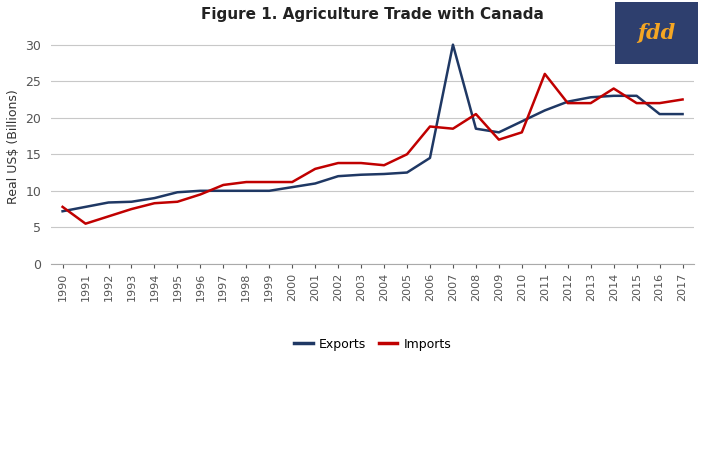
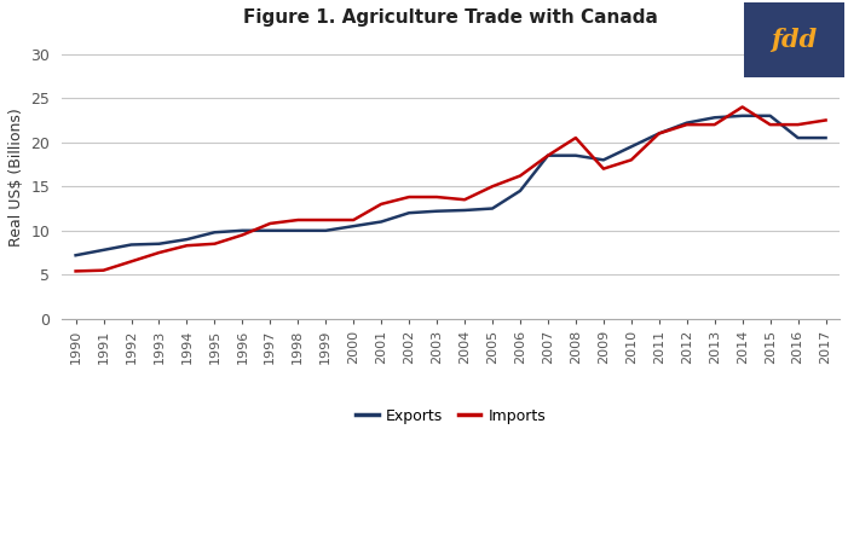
Imports/1990: 7.8 -> 5.4
Imports/2006: 18.8 -> 16.2
Exports/2007: 30.0 -> 18.5
Imports/2011: 26.0 -> 21.0
